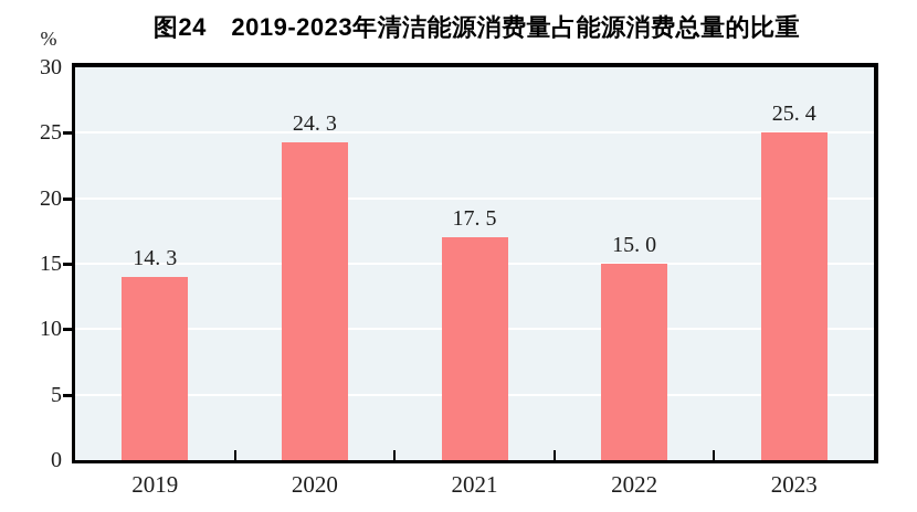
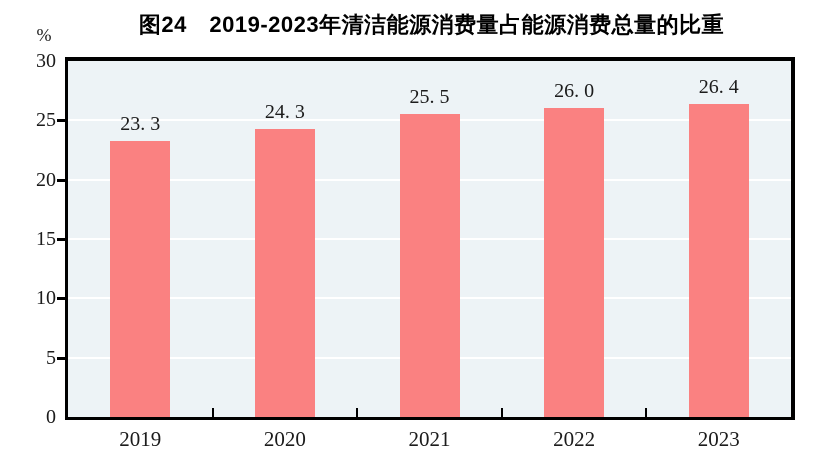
2019: 14 -> 23
2021: 17 -> 25
2022: 15 -> 26
2023: 25 -> 26
